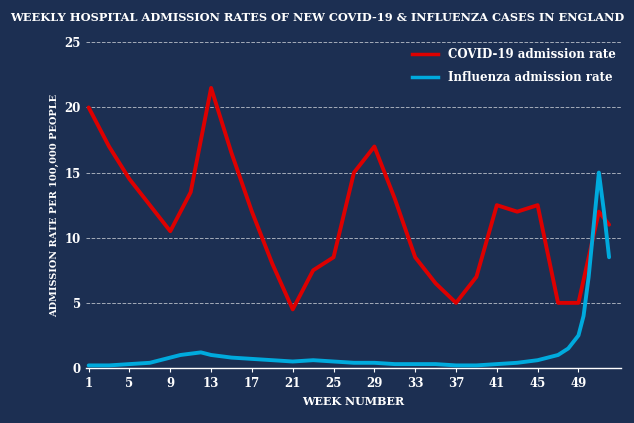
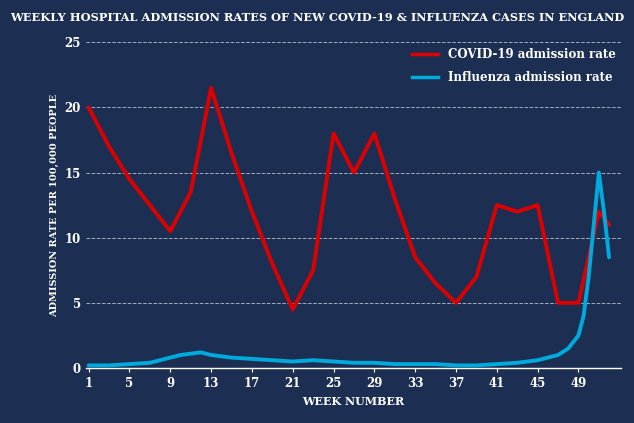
COVID-19 admission rate/25: 8.5 -> 18.0
COVID-19 admission rate/29: 17.0 -> 18.0
